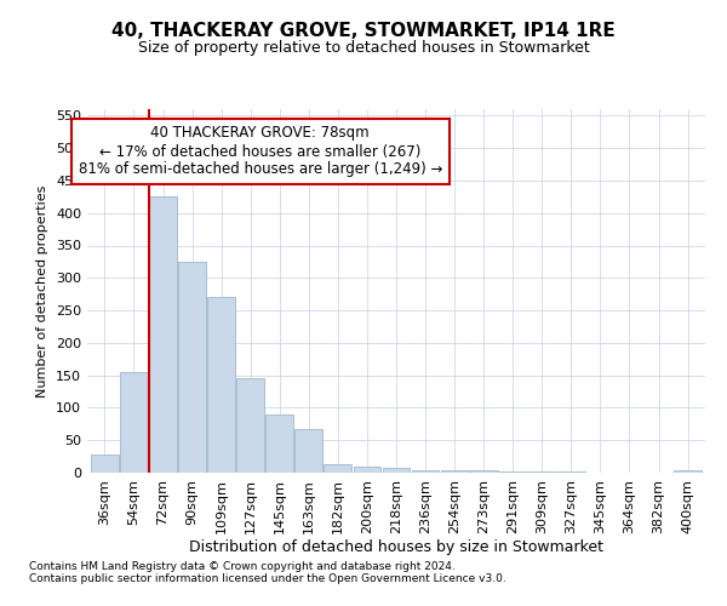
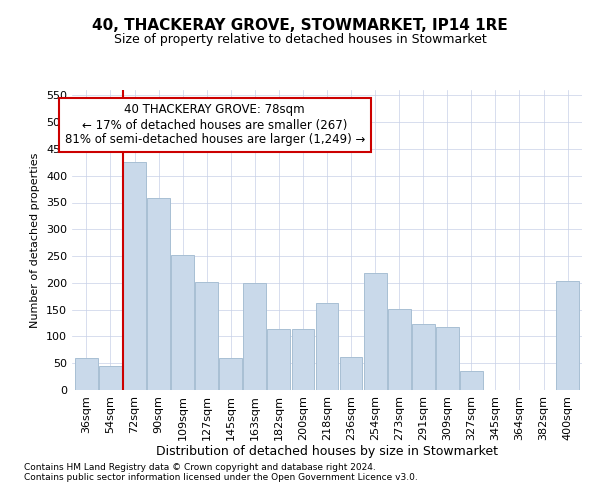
36sqm: 28 -> 60
54sqm: 155 -> 44
90sqm: 325 -> 358
109sqm: 270 -> 252
127sqm: 145 -> 202
145sqm: 90 -> 60
163sqm: 68 -> 200
182sqm: 13 -> 114
200sqm: 10 -> 114
218sqm: 8 -> 162
236sqm: 4 -> 62
254sqm: 3 -> 218
273sqm: 3 -> 152
291sqm: 1 -> 124
309sqm: 1 -> 118
327sqm: 1 -> 36
400sqm: 4 -> 204
